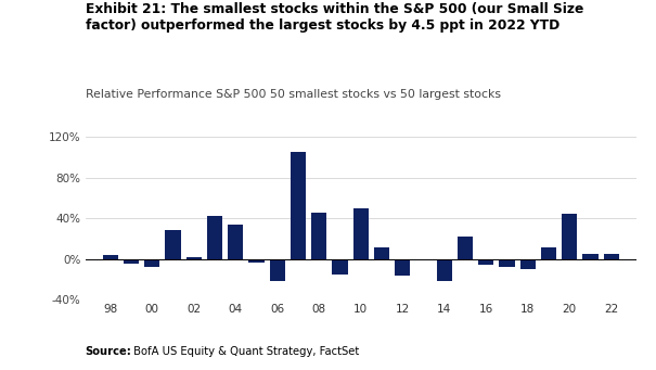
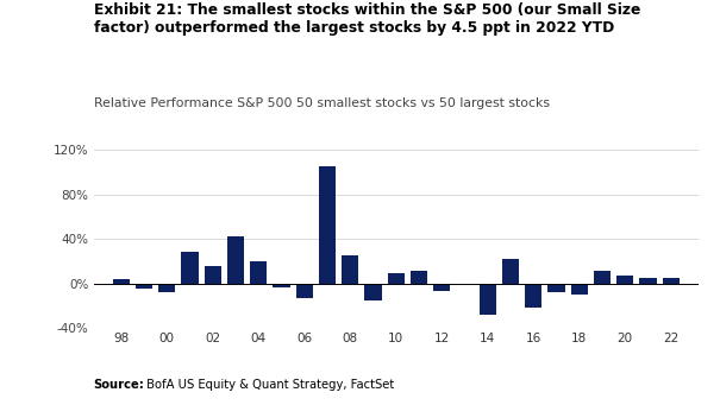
02: 2% -> 16%
04: 34% -> 20%
06: -22% -> -13%
08: 46% -> 25%
10: 50% -> 9%
12: -16% -> -7%
14: -22% -> -28%
16: -6% -> -22%
20: 44% -> 7%
